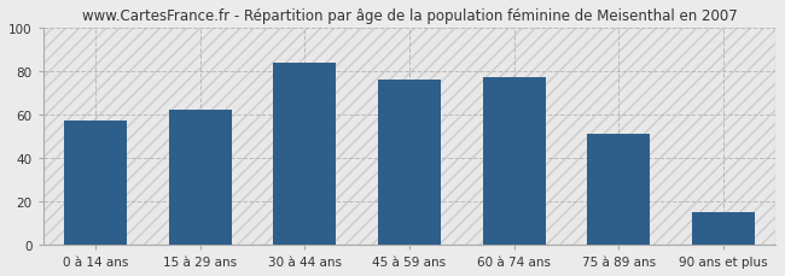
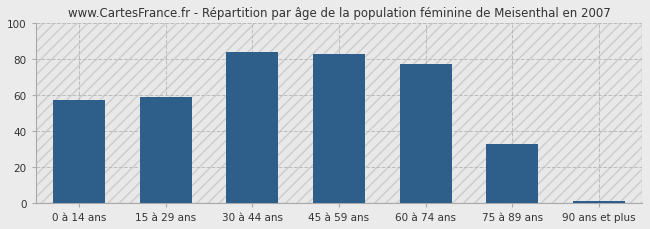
15 à 29 ans: 62 -> 59
45 à 59 ans: 76 -> 83
75 à 89 ans: 51 -> 33
90 ans et plus: 15 -> 1
